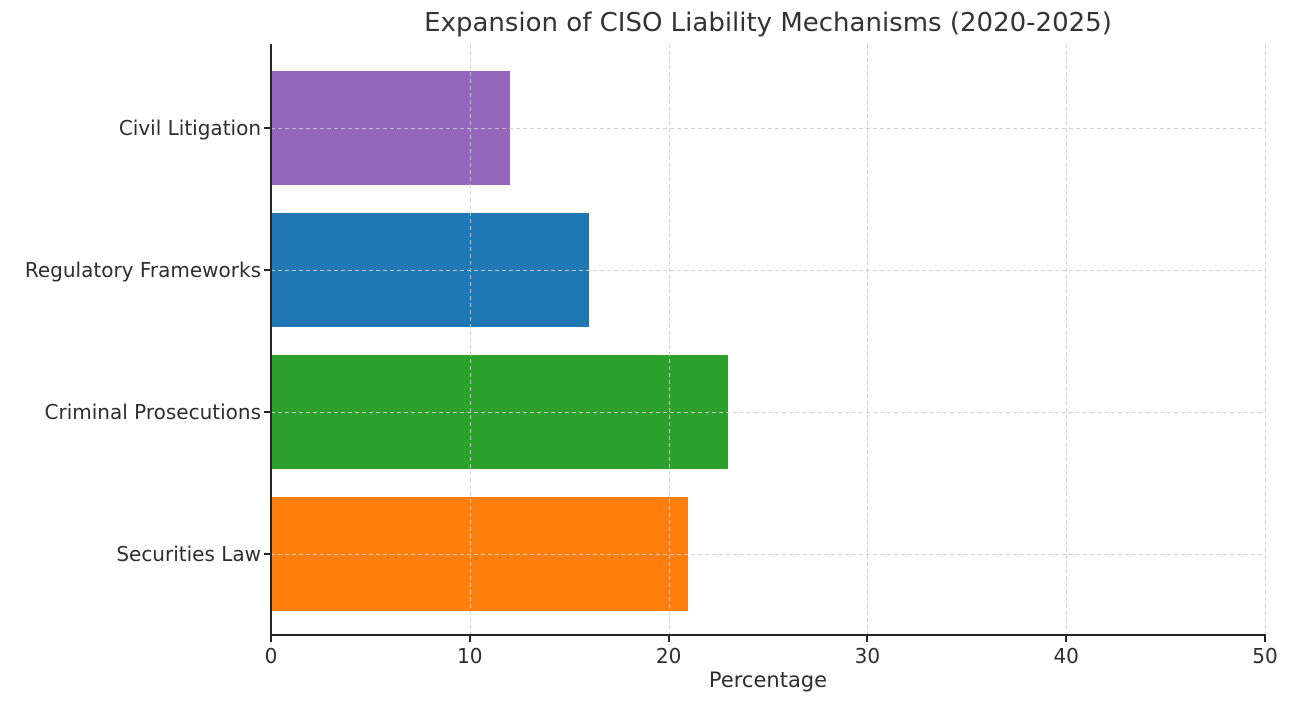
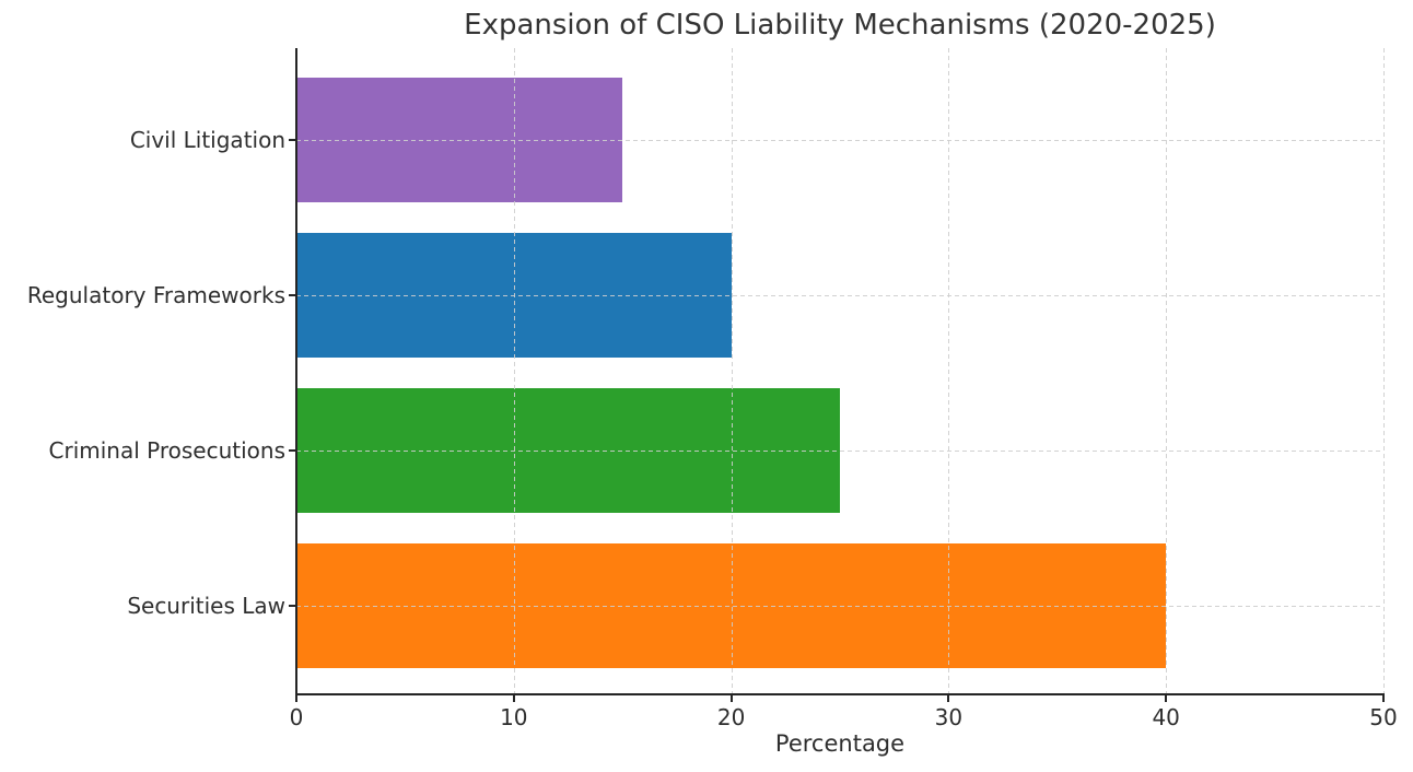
Civil Litigation: 12 -> 15
Regulatory Frameworks: 16 -> 20
Criminal Prosecutions: 23 -> 25
Securities Law: 21 -> 40
